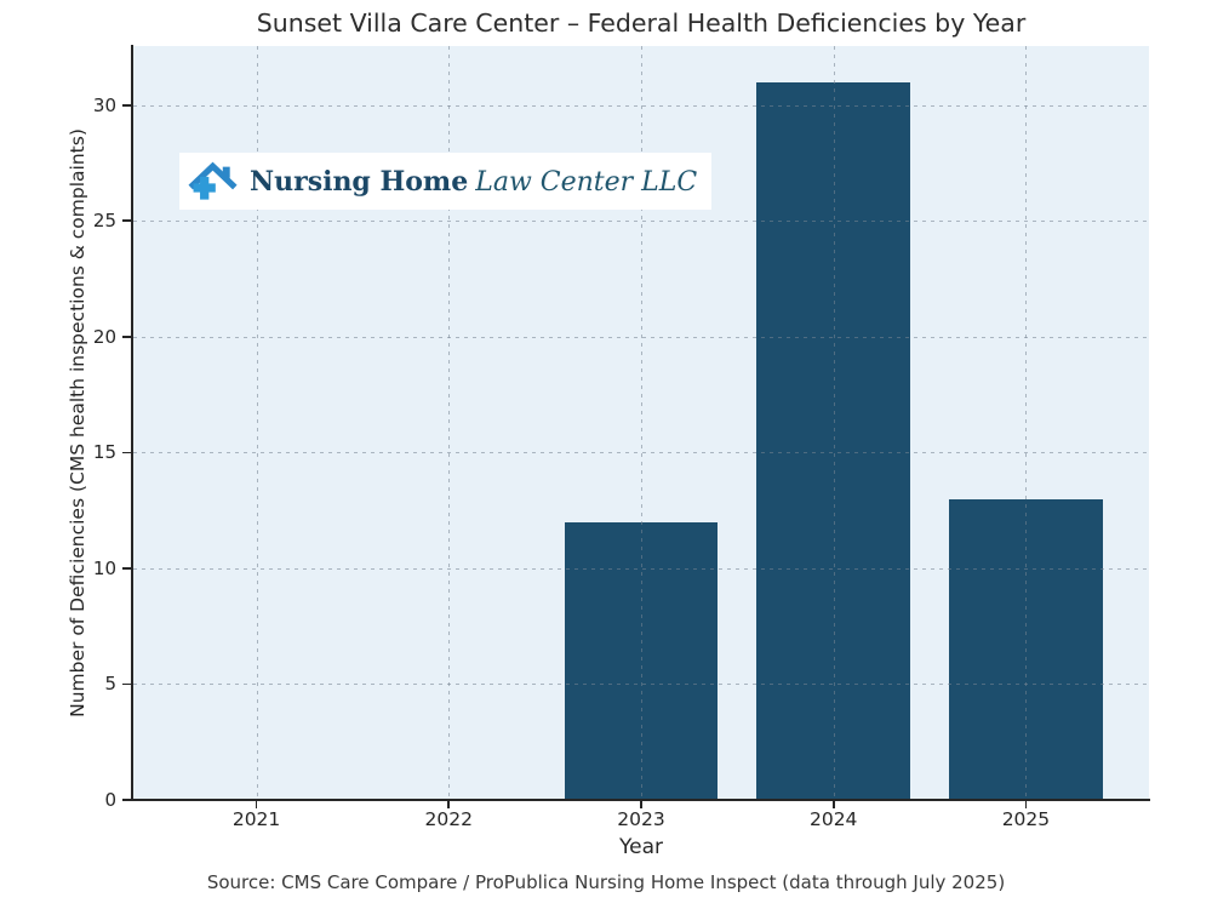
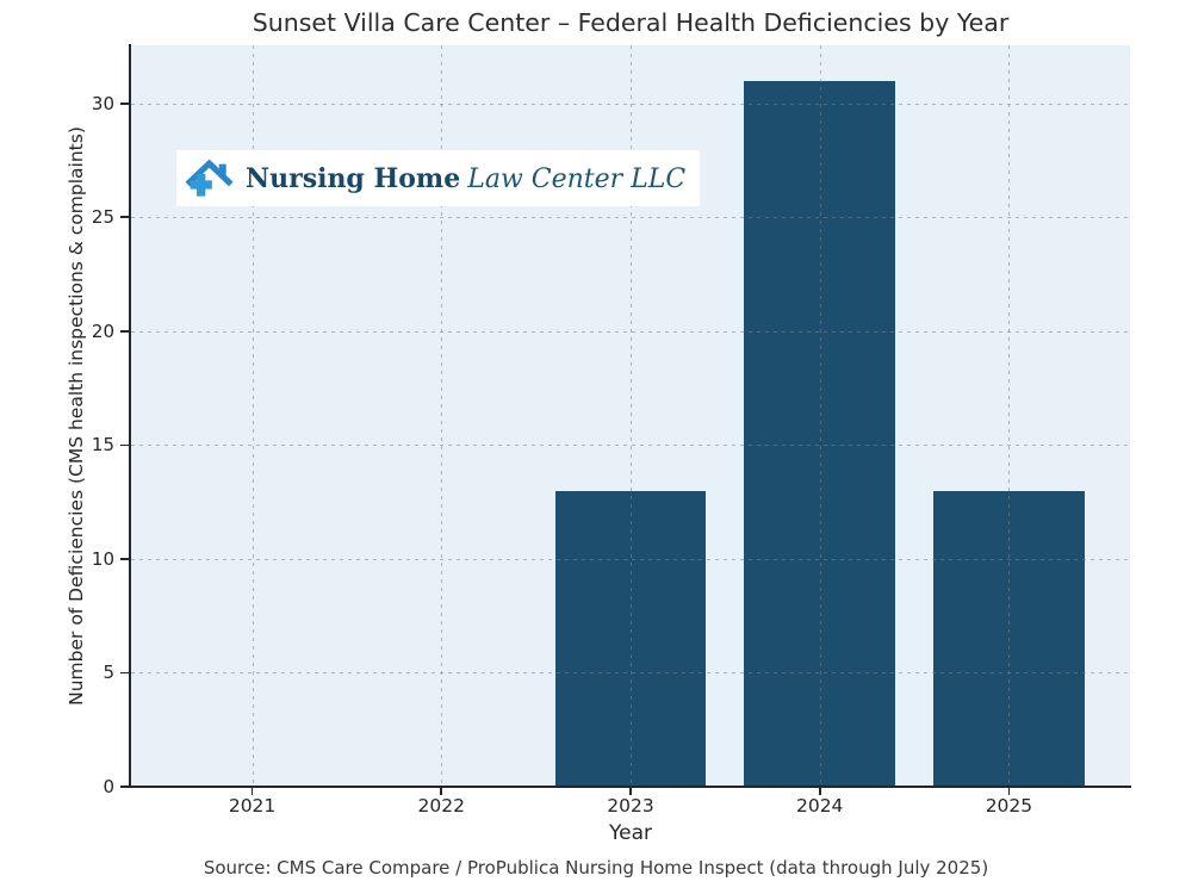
2023: 12 -> 13
